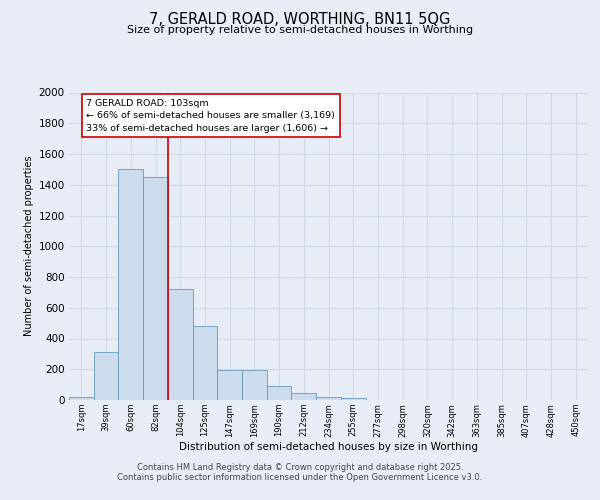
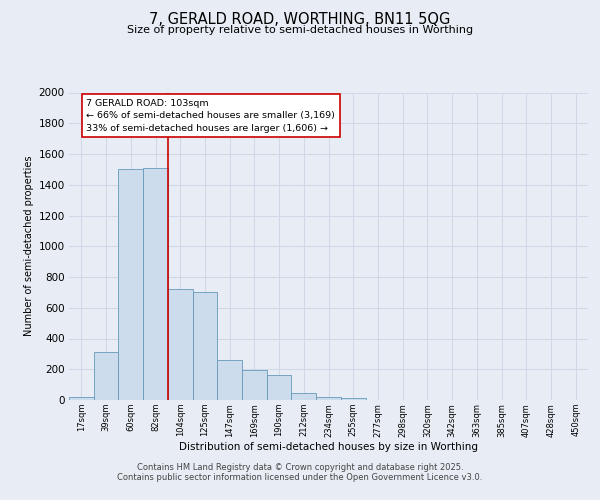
82sqm: 1450 -> 1510
125sqm: 480 -> 700
147sqm: 200 -> 260
190sqm: 90 -> 160
